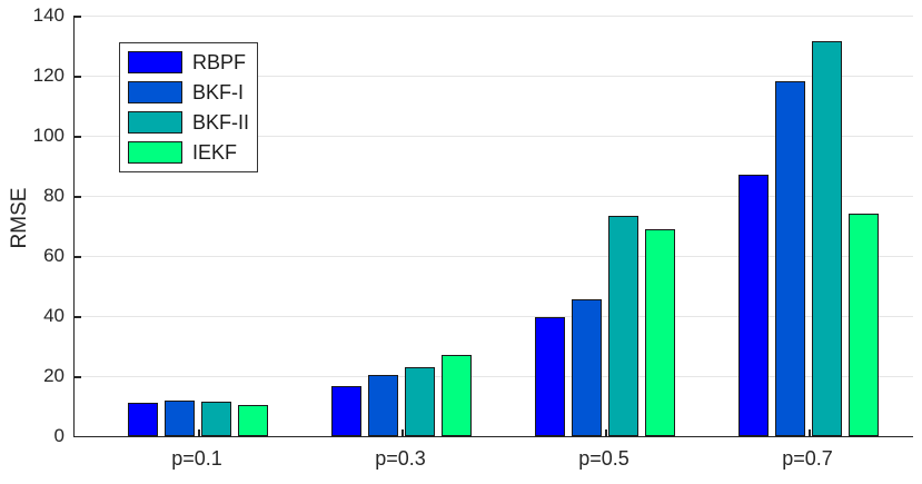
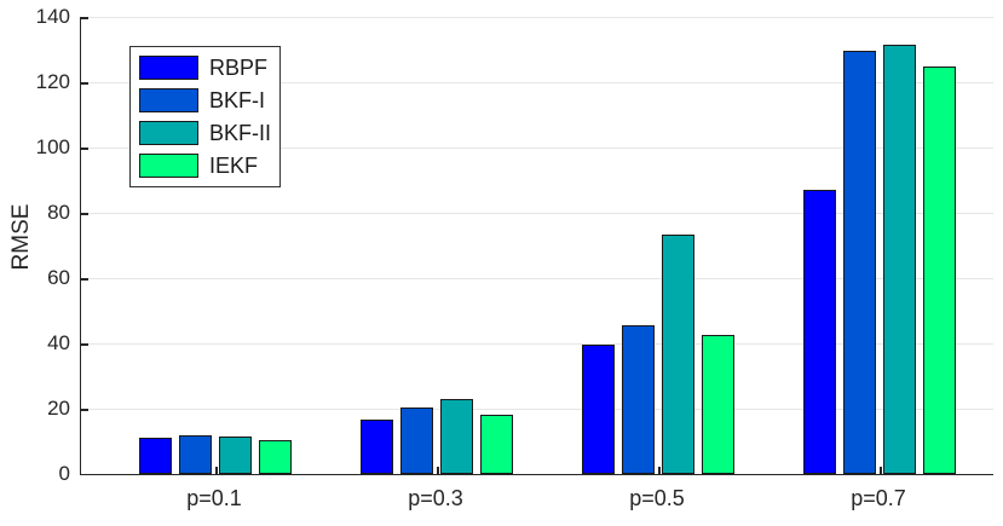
IEKF/p=0.3: 27 -> 18
IEKF/p=0.5: 69 -> 42
BKF-I/p=0.7: 118 -> 130
IEKF/p=0.7: 74 -> 125
